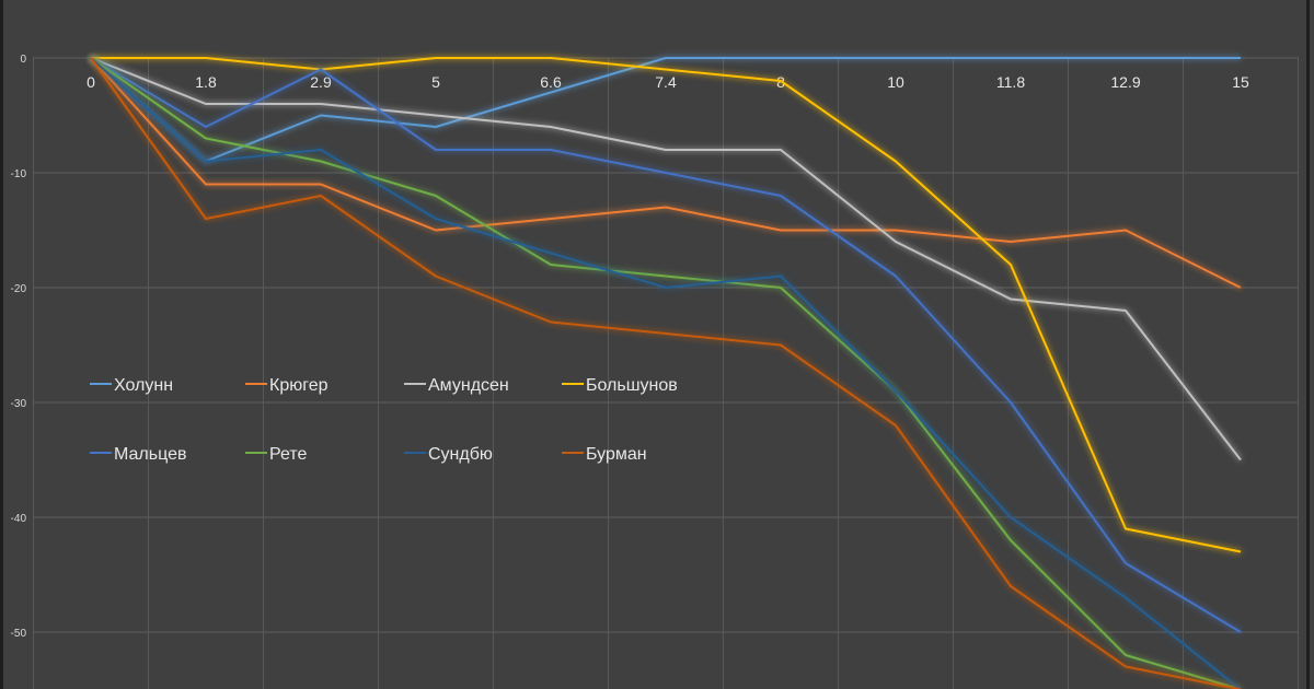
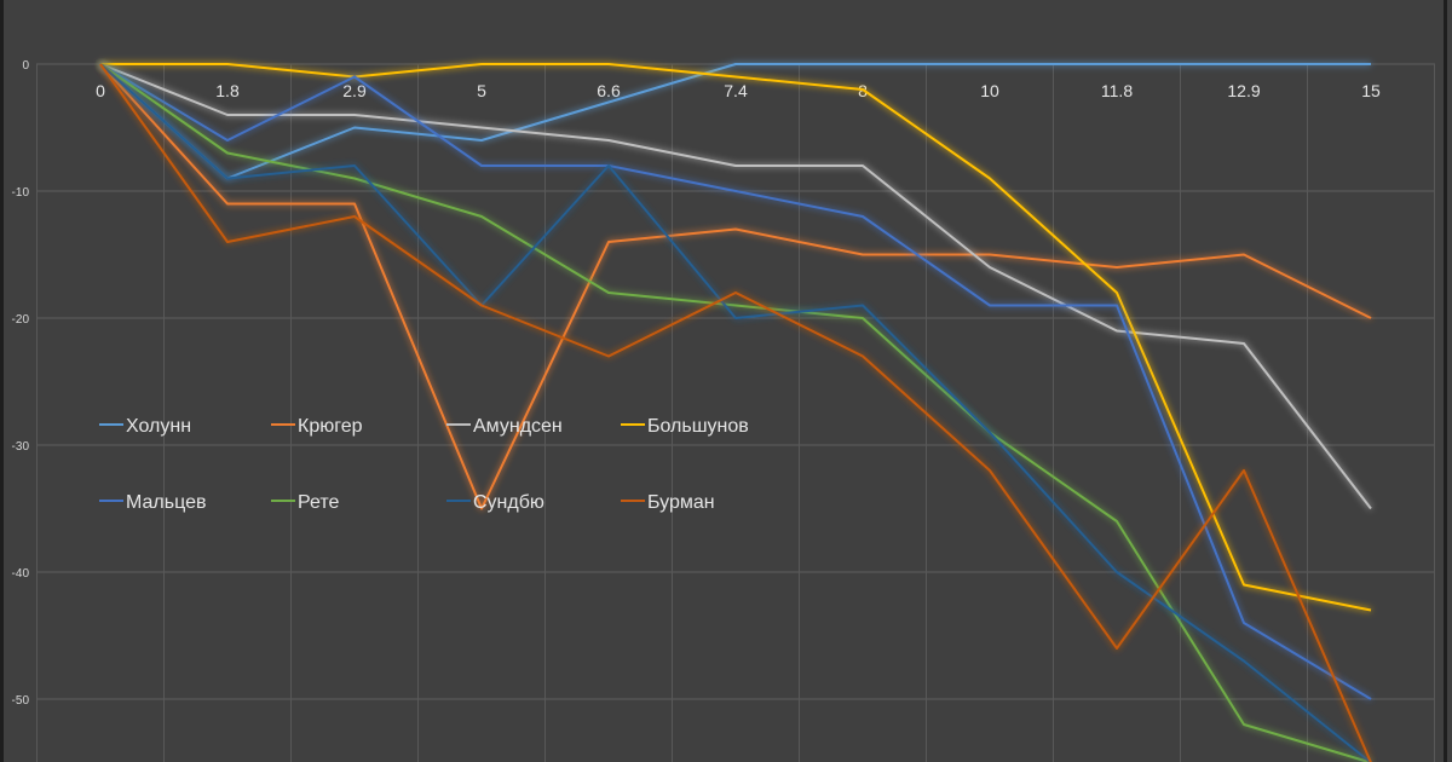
Крюгер/5: -15 -> -35
Сундбю/5: -14 -> -19
Сундбю/6.6: -17 -> -8
Бурман/7.4: -24 -> -18
Бурман/8: -25 -> -23
Мальцев/11.8: -30 -> -19
Рете/11.8: -42 -> -36
Бурман/12.9: -53 -> -32
